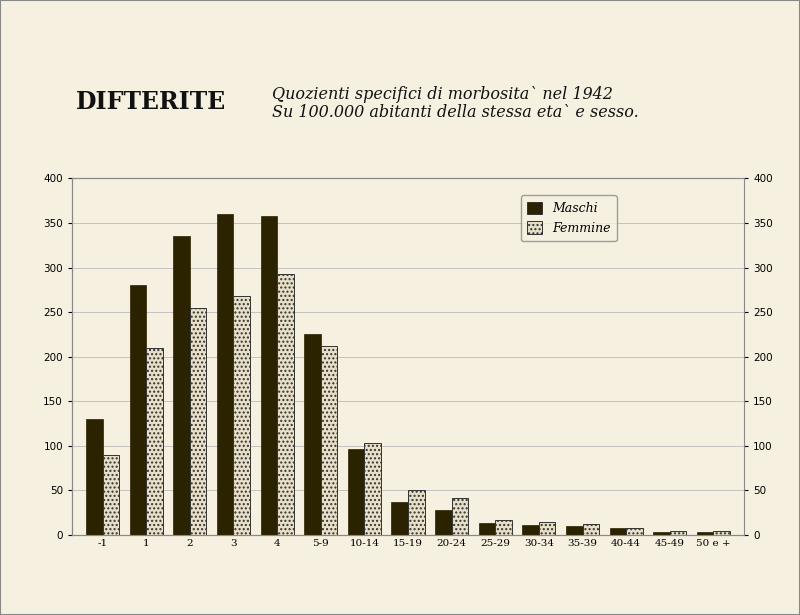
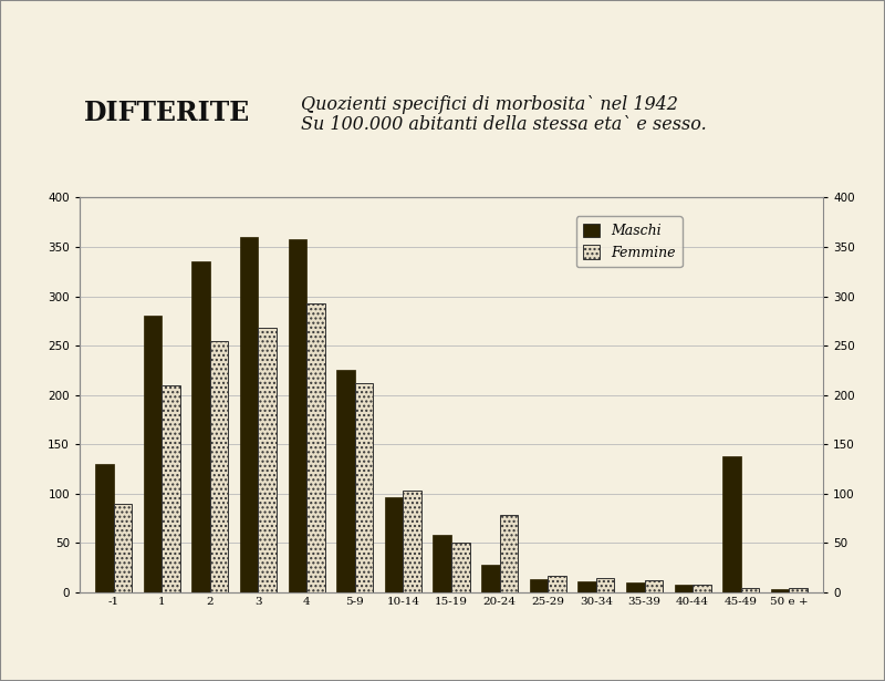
Maschi/15-19: 37 -> 58
Femmine/20-24: 42 -> 78
Maschi/45-49: 3 -> 138
